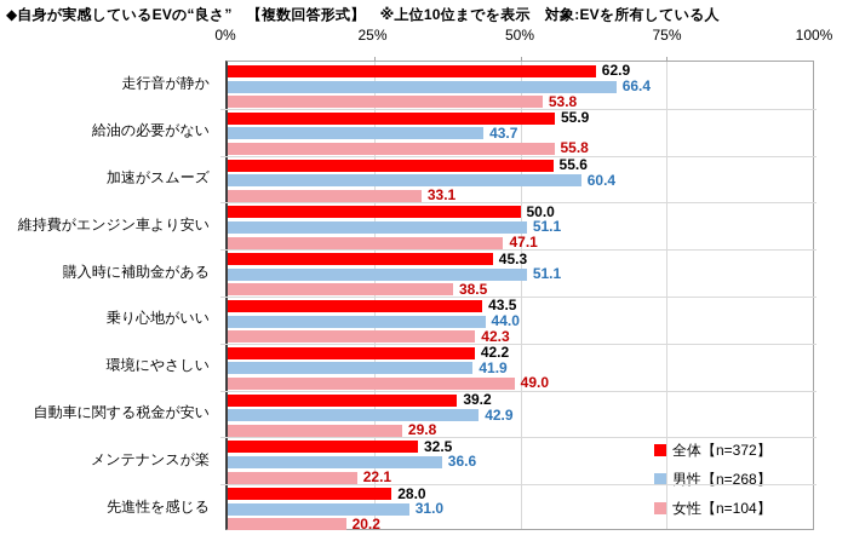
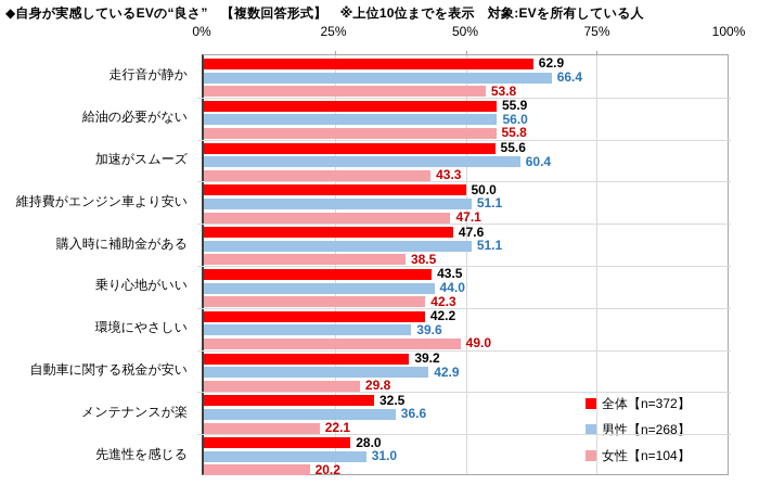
男性【n=268】/給油の必要がない: 43.7 -> 56.0
女性【n=104】/加速がスムーズ: 33.1 -> 43.3
全体【n=372】/購入時に補助金がある: 45.3 -> 47.6
男性【n=268】/環境にやさしい: 41.9 -> 39.6
